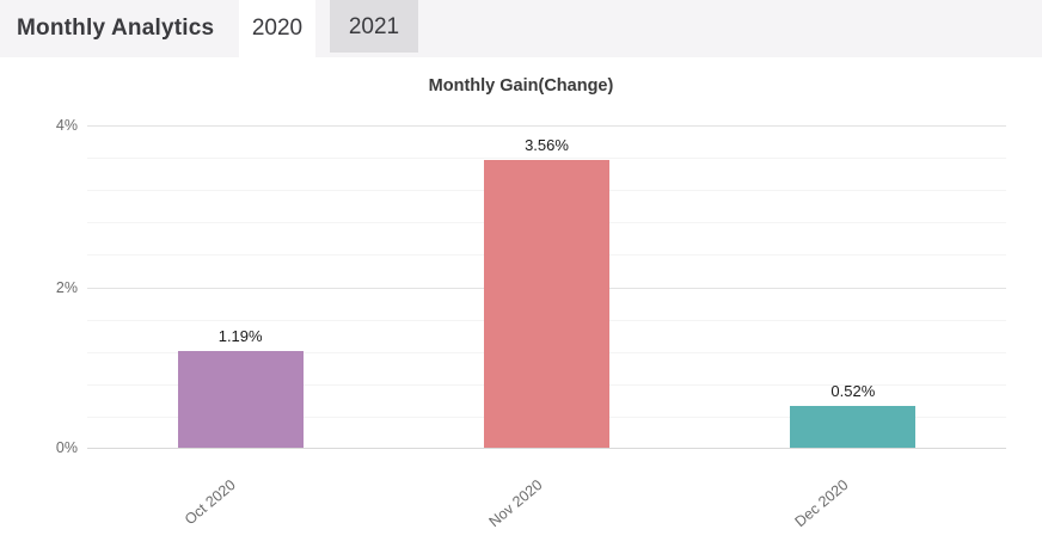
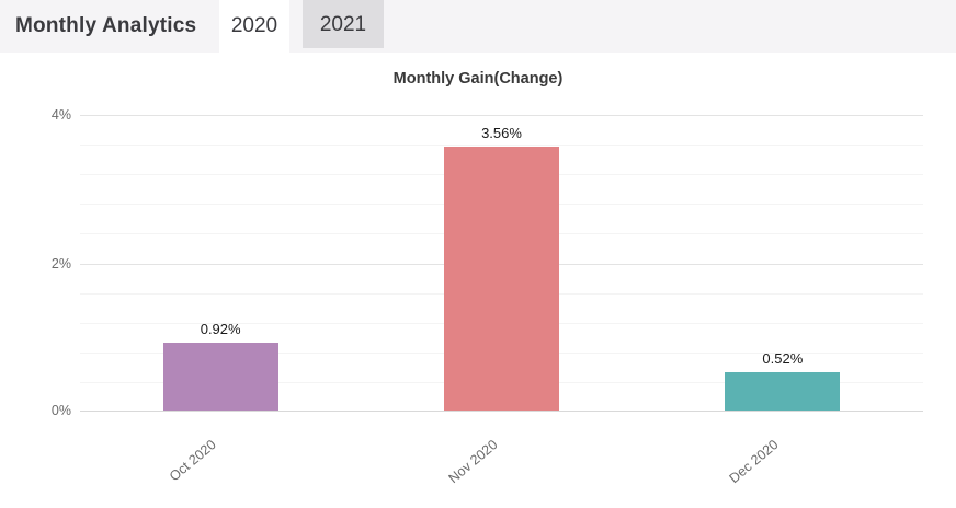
Oct 2020: 1.19% -> 0.92%
